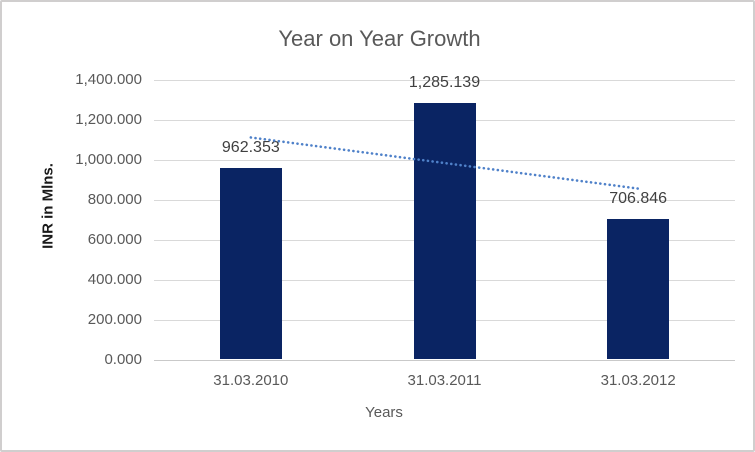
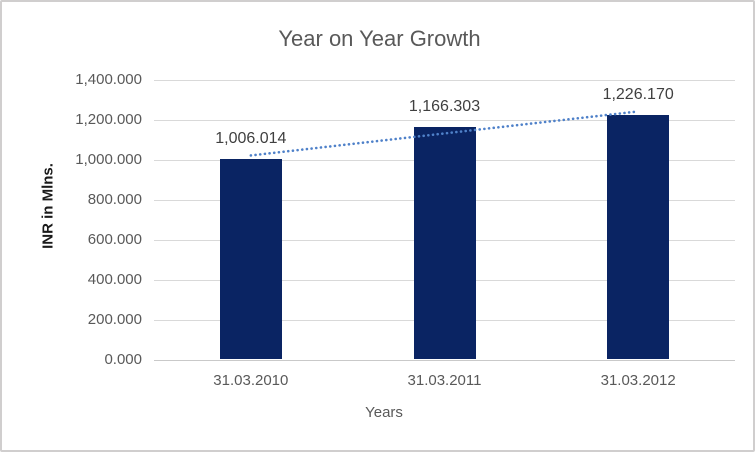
31.03.2010: 962.353 -> 1,006.014
31.03.2011: 1,285.139 -> 1,166.303
31.03.2012: 706.846 -> 1,226.170
